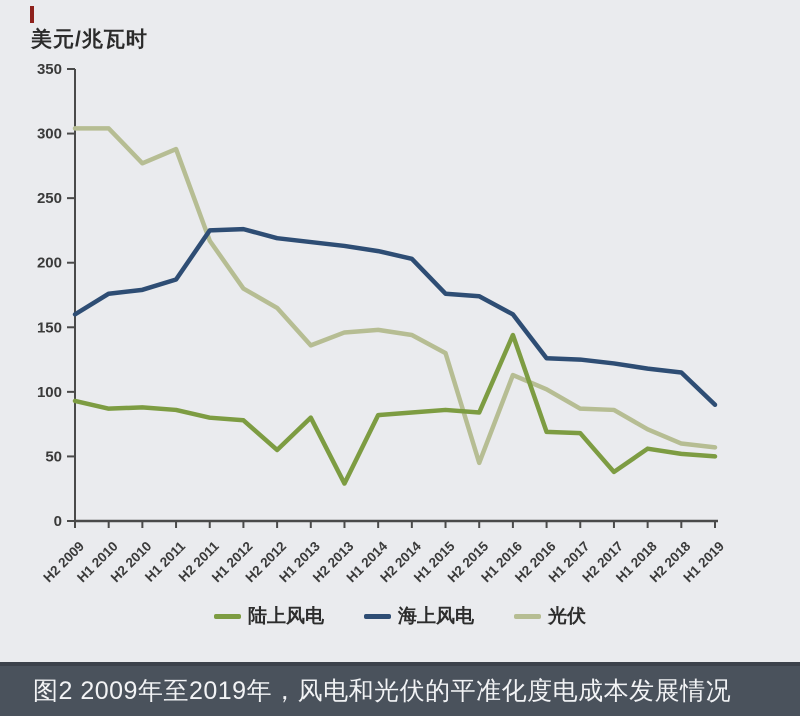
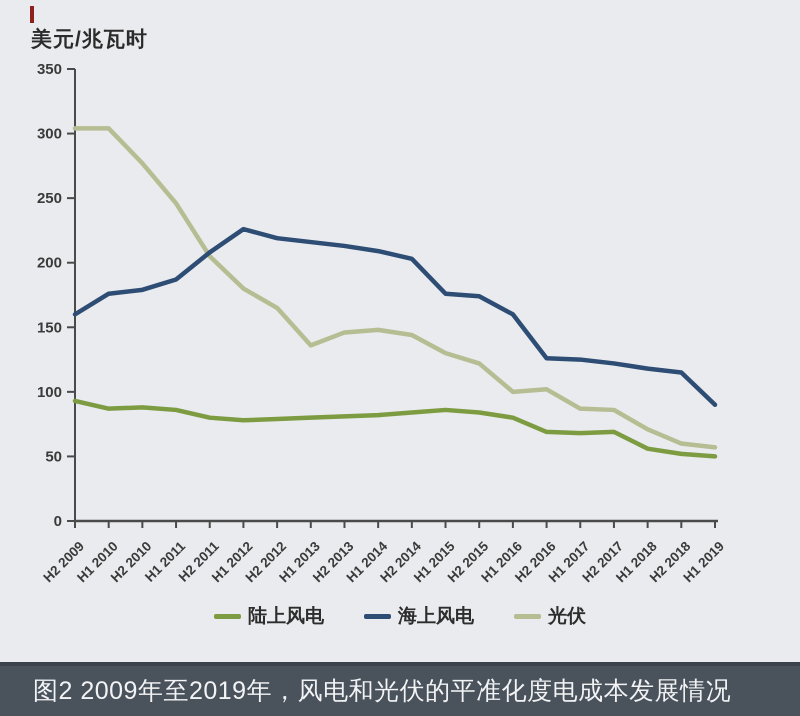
光伏/H1 2011: 288 -> 246
海上风电/H2 2011: 225 -> 208
光伏/H2 2011: 217 -> 205
陆上风电/H2 2012: 55 -> 79
陆上风电/H2 2013: 29 -> 81
光伏/H2 2015: 45 -> 122
陆上风电/H1 2016: 144 -> 80
光伏/H1 2016: 113 -> 100
陆上风电/H2 2017: 38 -> 69
